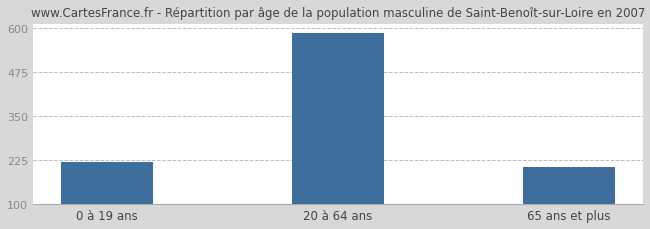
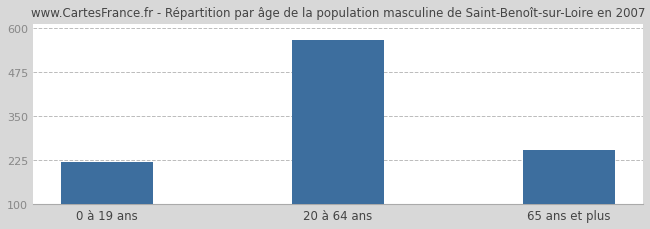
20 à 64 ans: 585 -> 565
65 ans et plus: 205 -> 255
